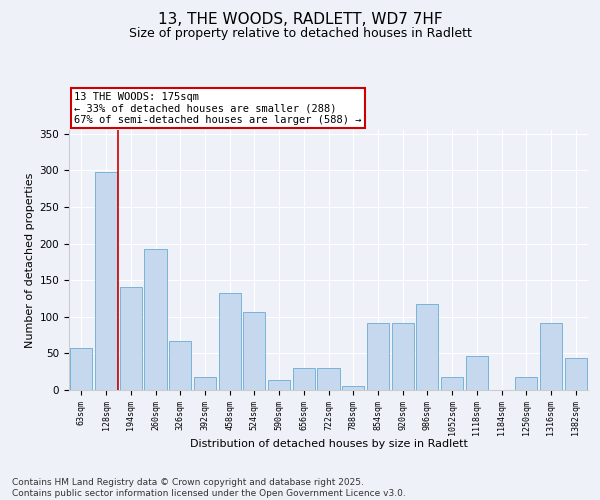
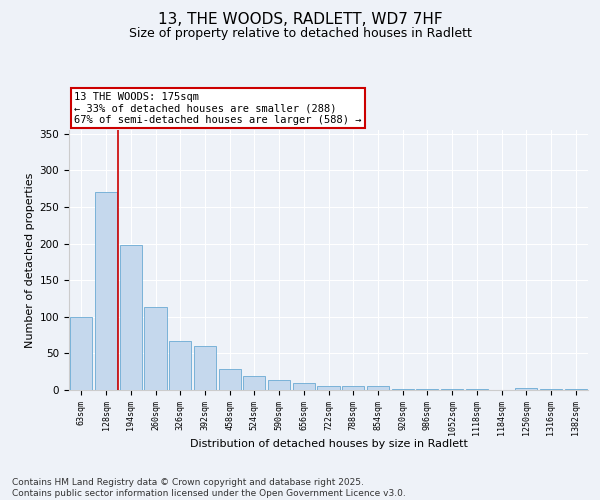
63sqm: 58 -> 100
128sqm: 298 -> 270
194sqm: 140 -> 198
260sqm: 192 -> 113
392sqm: 18 -> 60
458sqm: 132 -> 28
524sqm: 106 -> 19
656sqm: 30 -> 10
722sqm: 30 -> 5
854sqm: 92 -> 6
920sqm: 92 -> 2
986sqm: 118 -> 2
1052sqm: 18 -> 2
1118sqm: 46 -> 1
1250sqm: 18 -> 3
1316sqm: 92 -> 2
1382sqm: 44 -> 1
